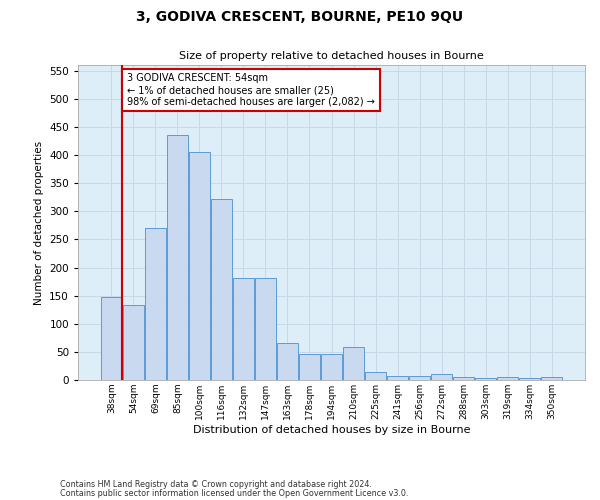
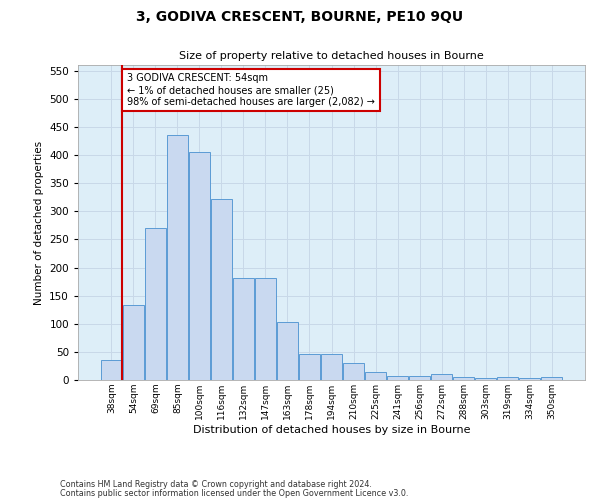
38sqm: 148 -> 35
163sqm: 66 -> 103
210sqm: 58 -> 30
